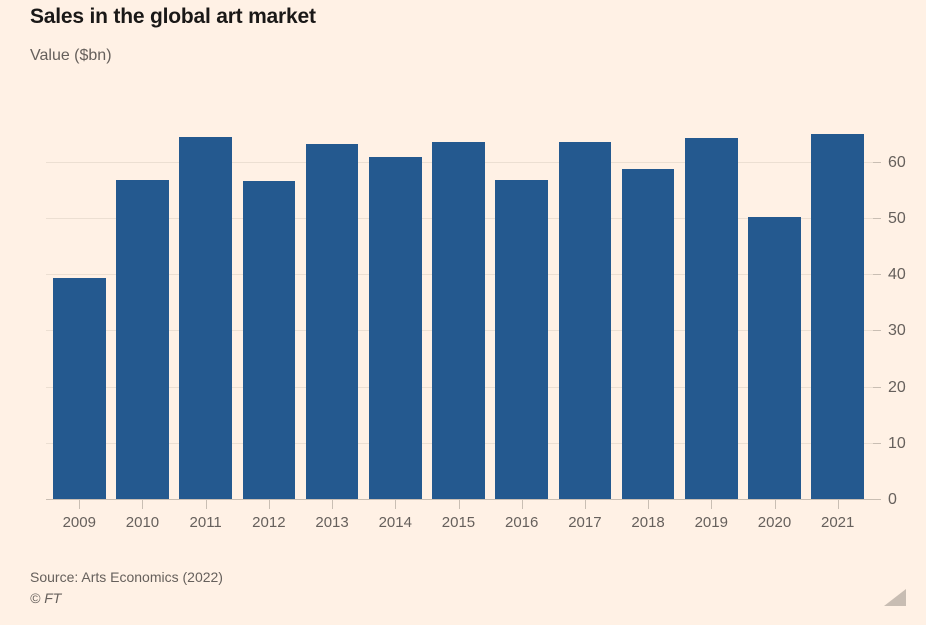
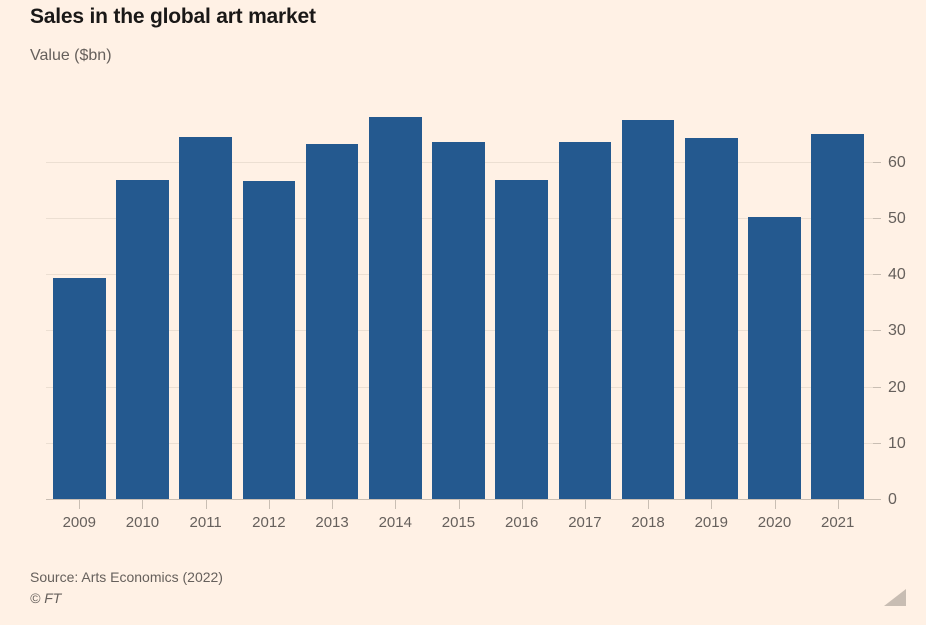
2014: 61 -> 68
2018: 59 -> 68
